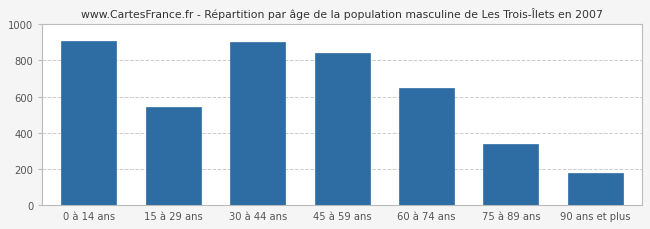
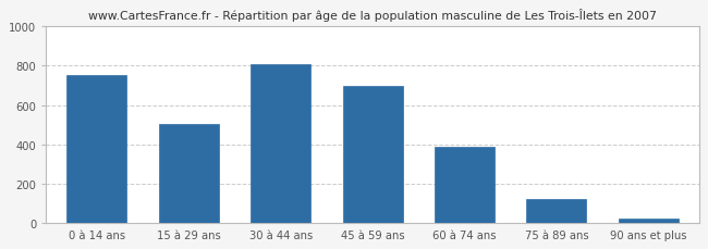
0 à 14 ans: 910 -> 760
15 à 29 ans: 540 -> 500
30 à 44 ans: 900 -> 810
45 à 59 ans: 840 -> 700
60 à 74 ans: 650 -> 390
75 à 89 ans: 340 -> 120
90 ans et plus: 180 -> 20
